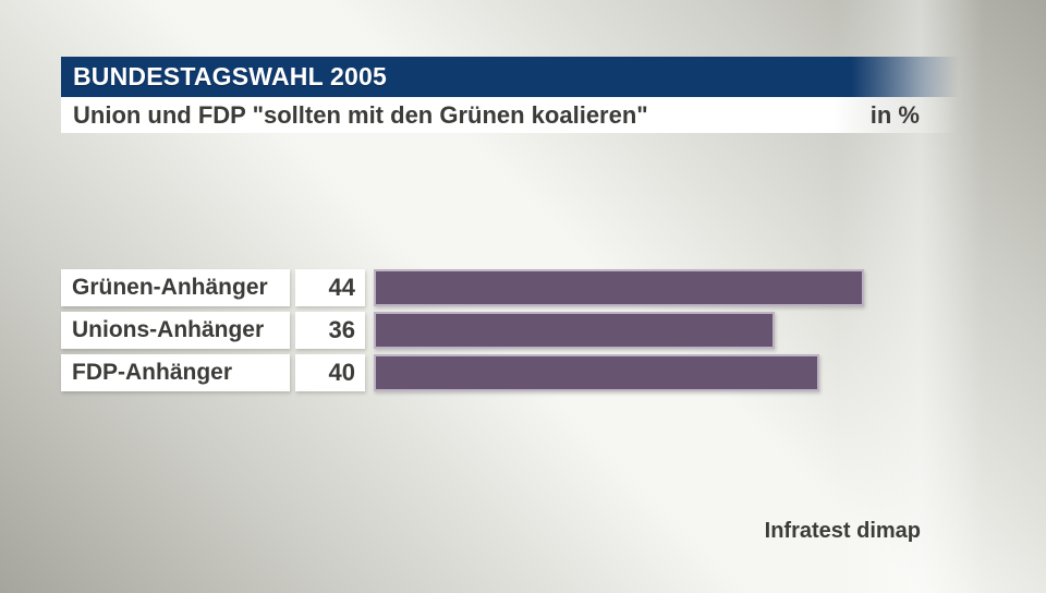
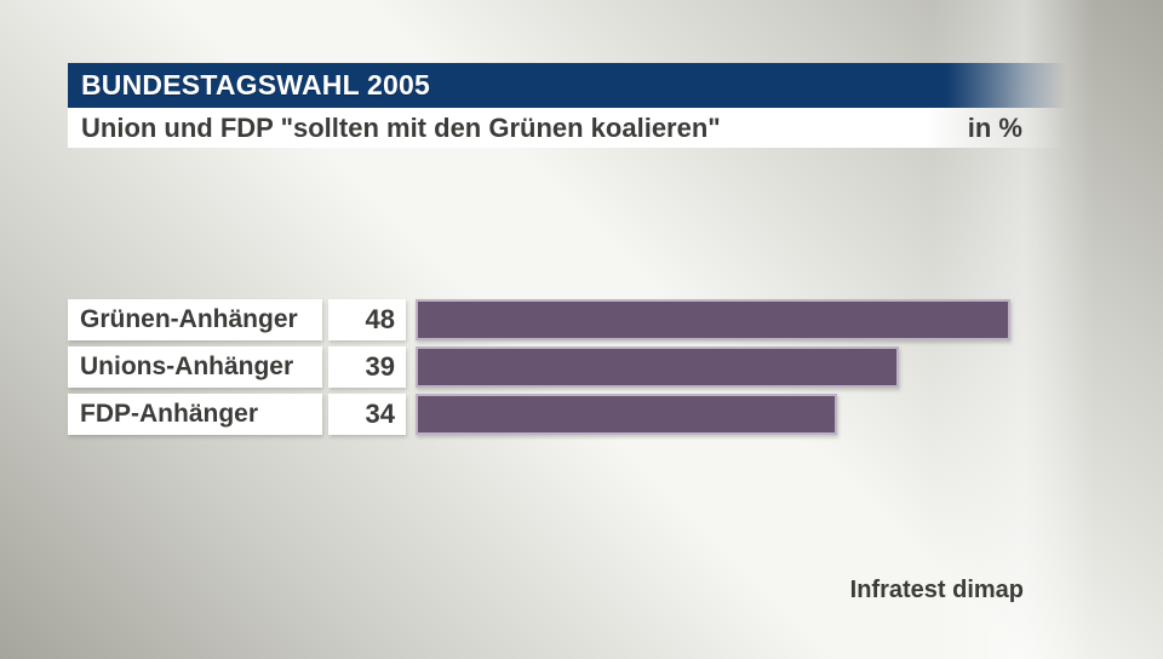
Grünen-Anhänger: 44 -> 48
Unions-Anhänger: 36 -> 39
FDP-Anhänger: 40 -> 34
